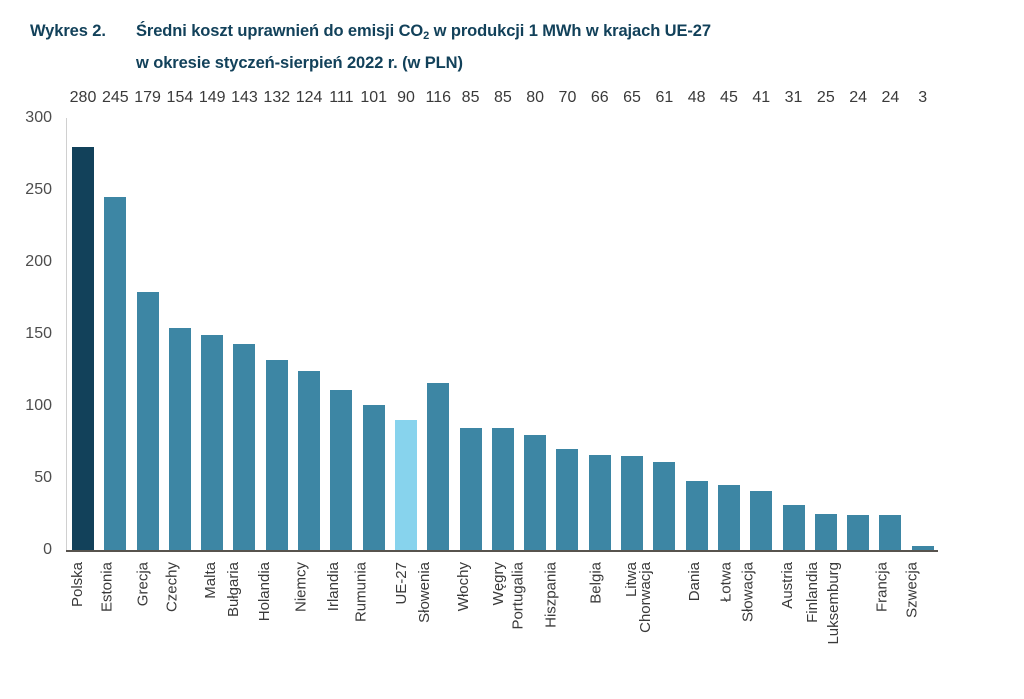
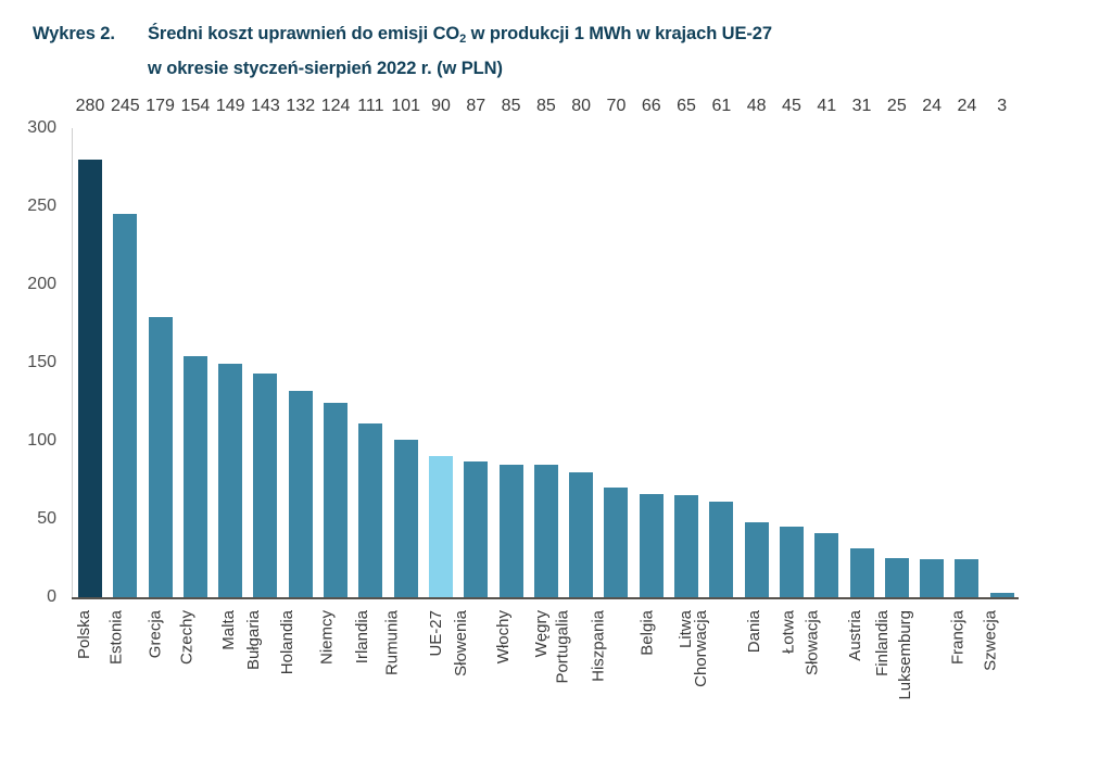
Słowenia: 116 -> 87
